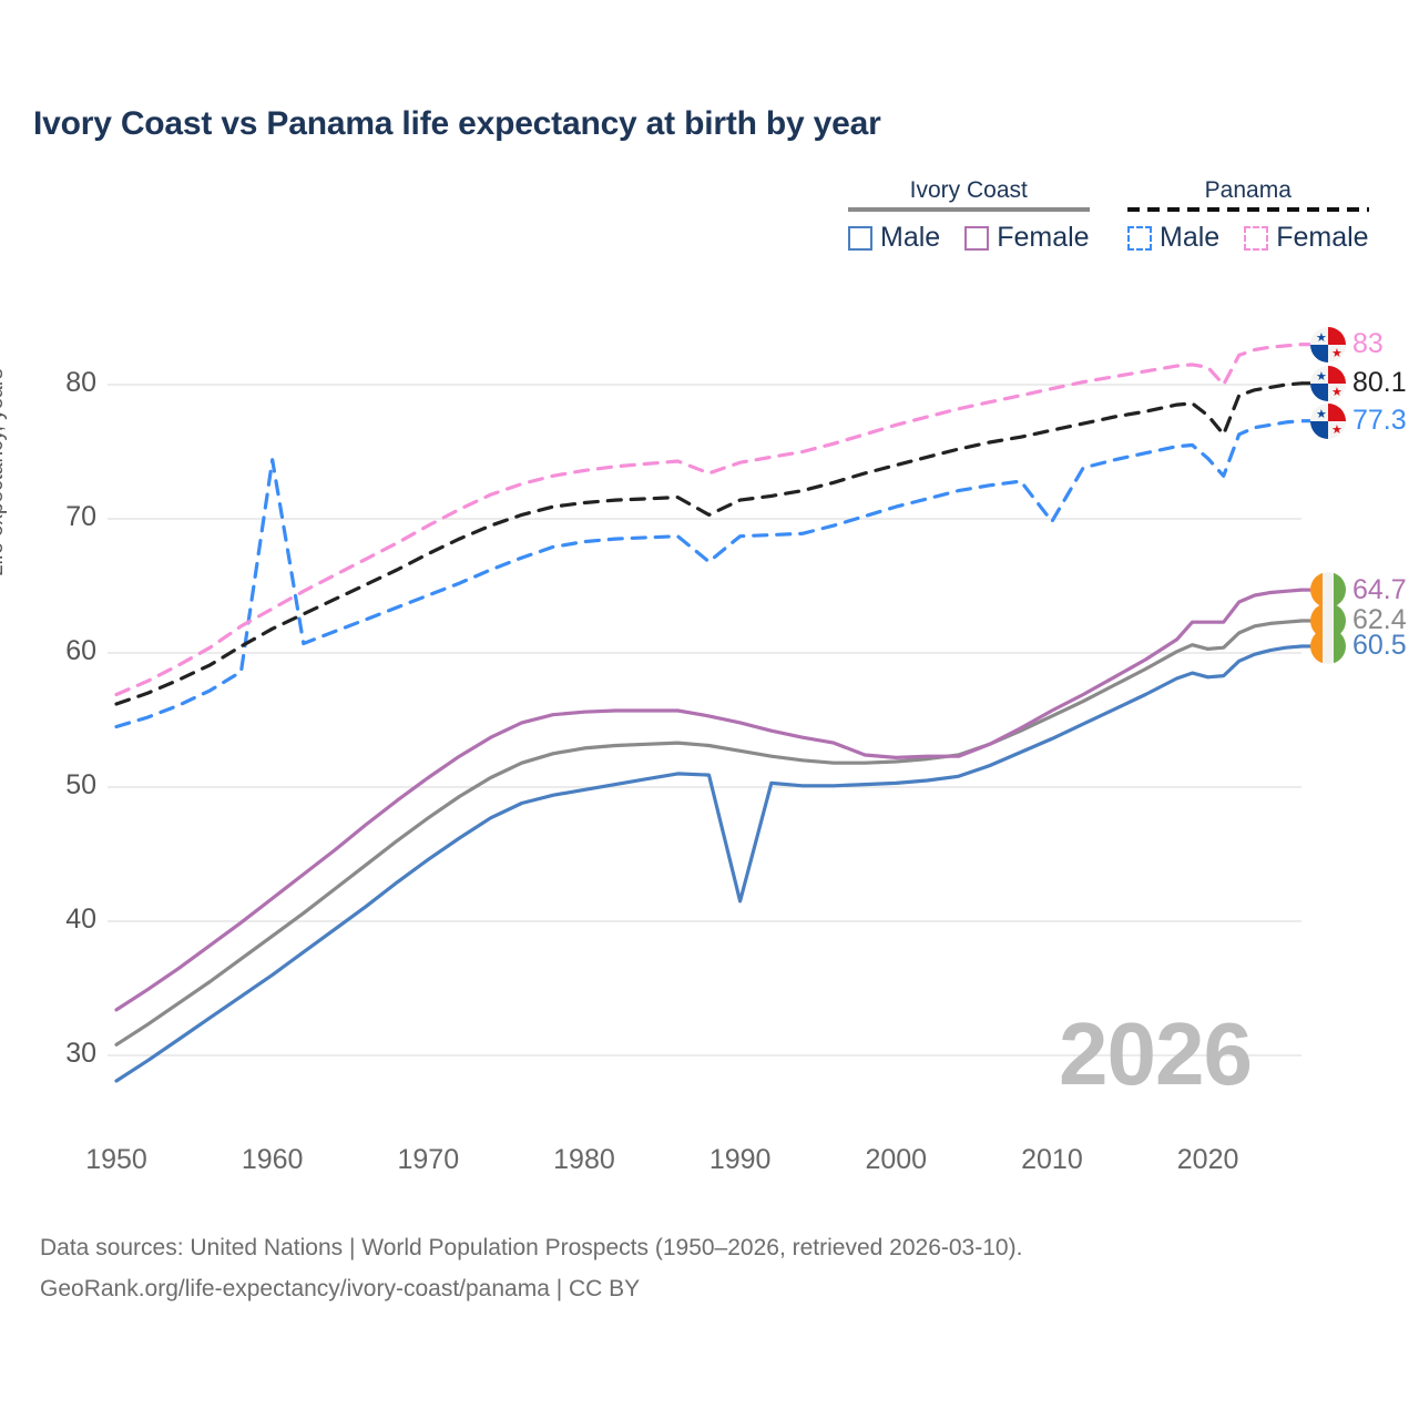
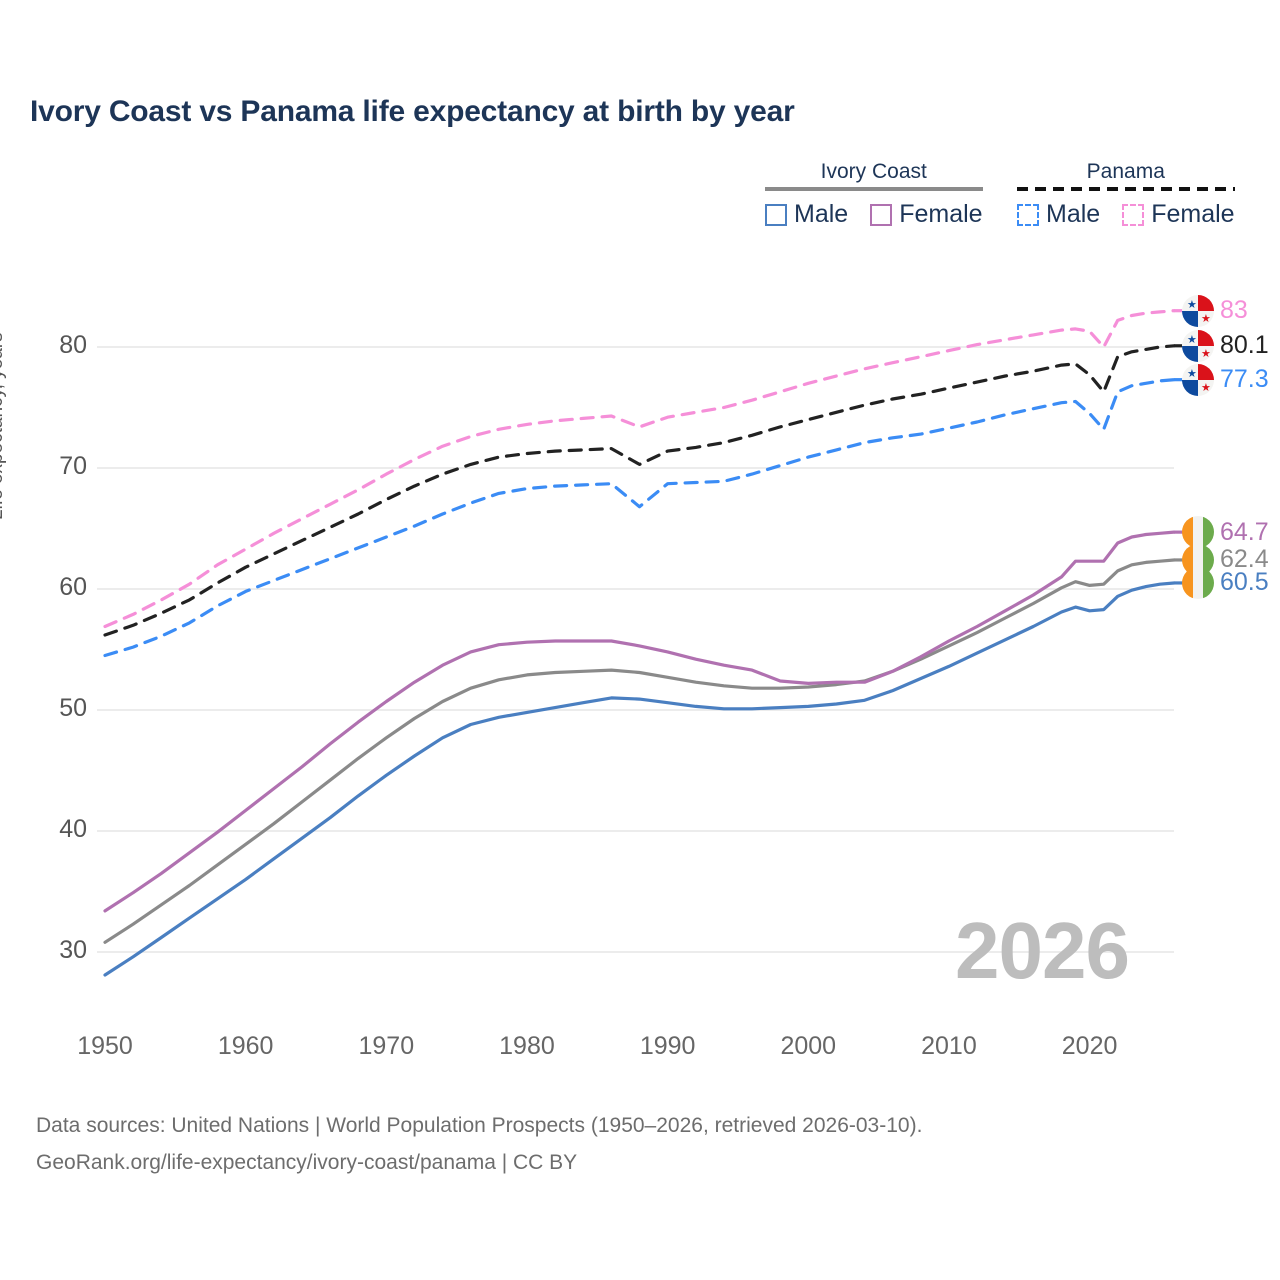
Panama Male/1960: 74.4 -> 59.8
Ivory Coast Male/1990: 41.5 -> 50.6
Panama Male/2010: 69.8 -> 73.3
